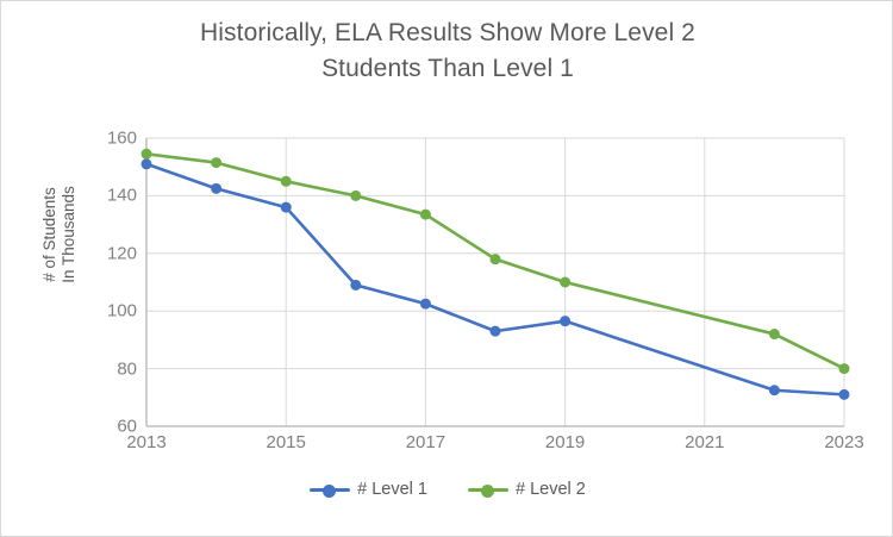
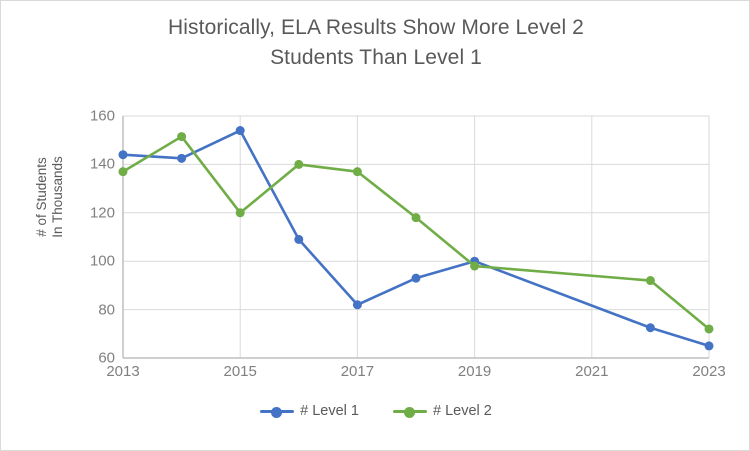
# Level 1/2013: 151 -> 144
# Level 2/2013: 154 -> 137
# Level 1/2015: 136 -> 154
# Level 2/2015: 145 -> 120
# Level 1/2017: 102 -> 82
# Level 2/2017: 134 -> 137
# Level 1/2019: 96 -> 100
# Level 2/2019: 110 -> 98
# Level 1/2023: 71 -> 65
# Level 2/2023: 80 -> 72
